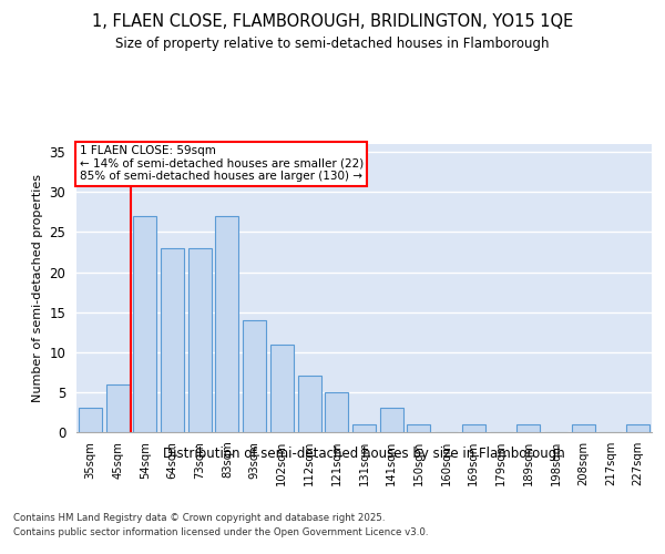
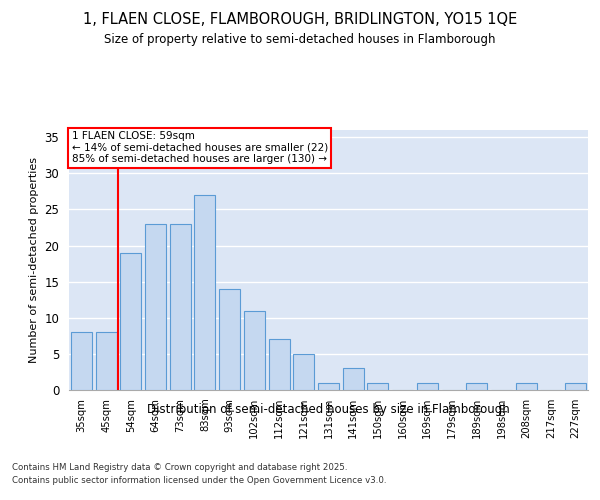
35sqm: 3 -> 8
45sqm: 6 -> 8
54sqm: 27 -> 19
